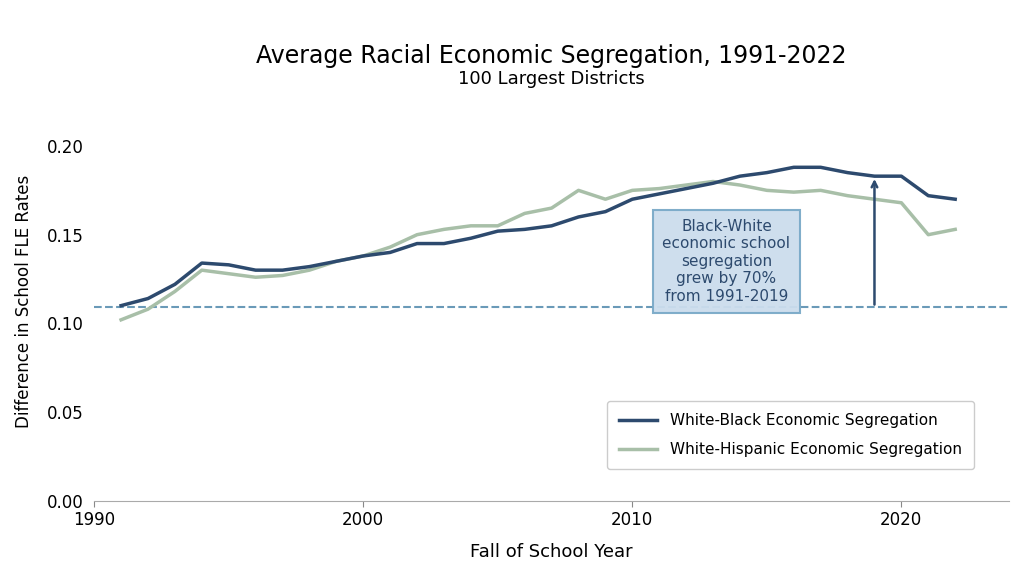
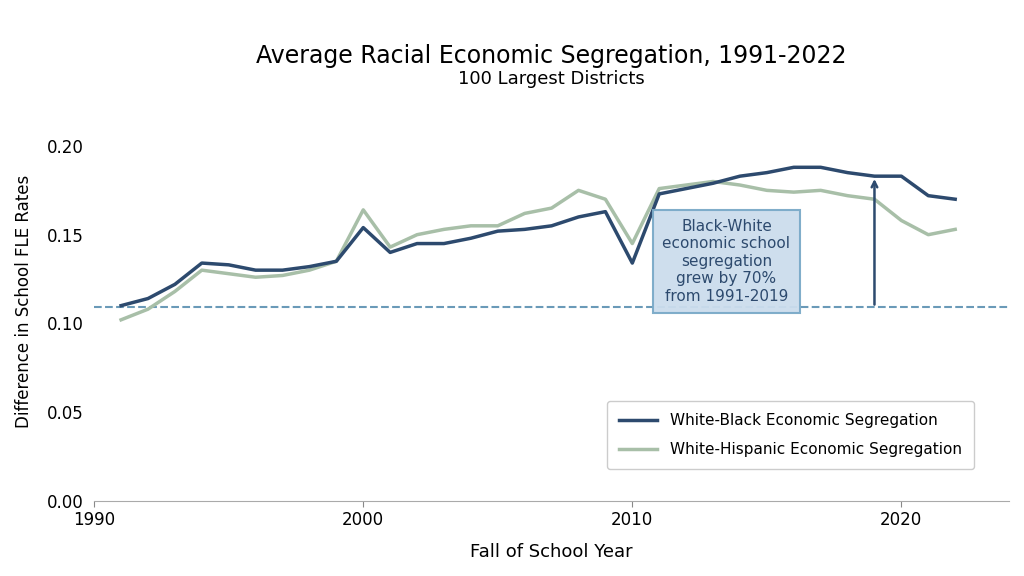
White-Black Economic Segregation/2000: 0.138 -> 0.154
White-Hispanic Economic Segregation/2000: 0.138 -> 0.164
White-Black Economic Segregation/2010: 0.170 -> 0.134
White-Hispanic Economic Segregation/2010: 0.175 -> 0.145
White-Hispanic Economic Segregation/2020: 0.168 -> 0.158
